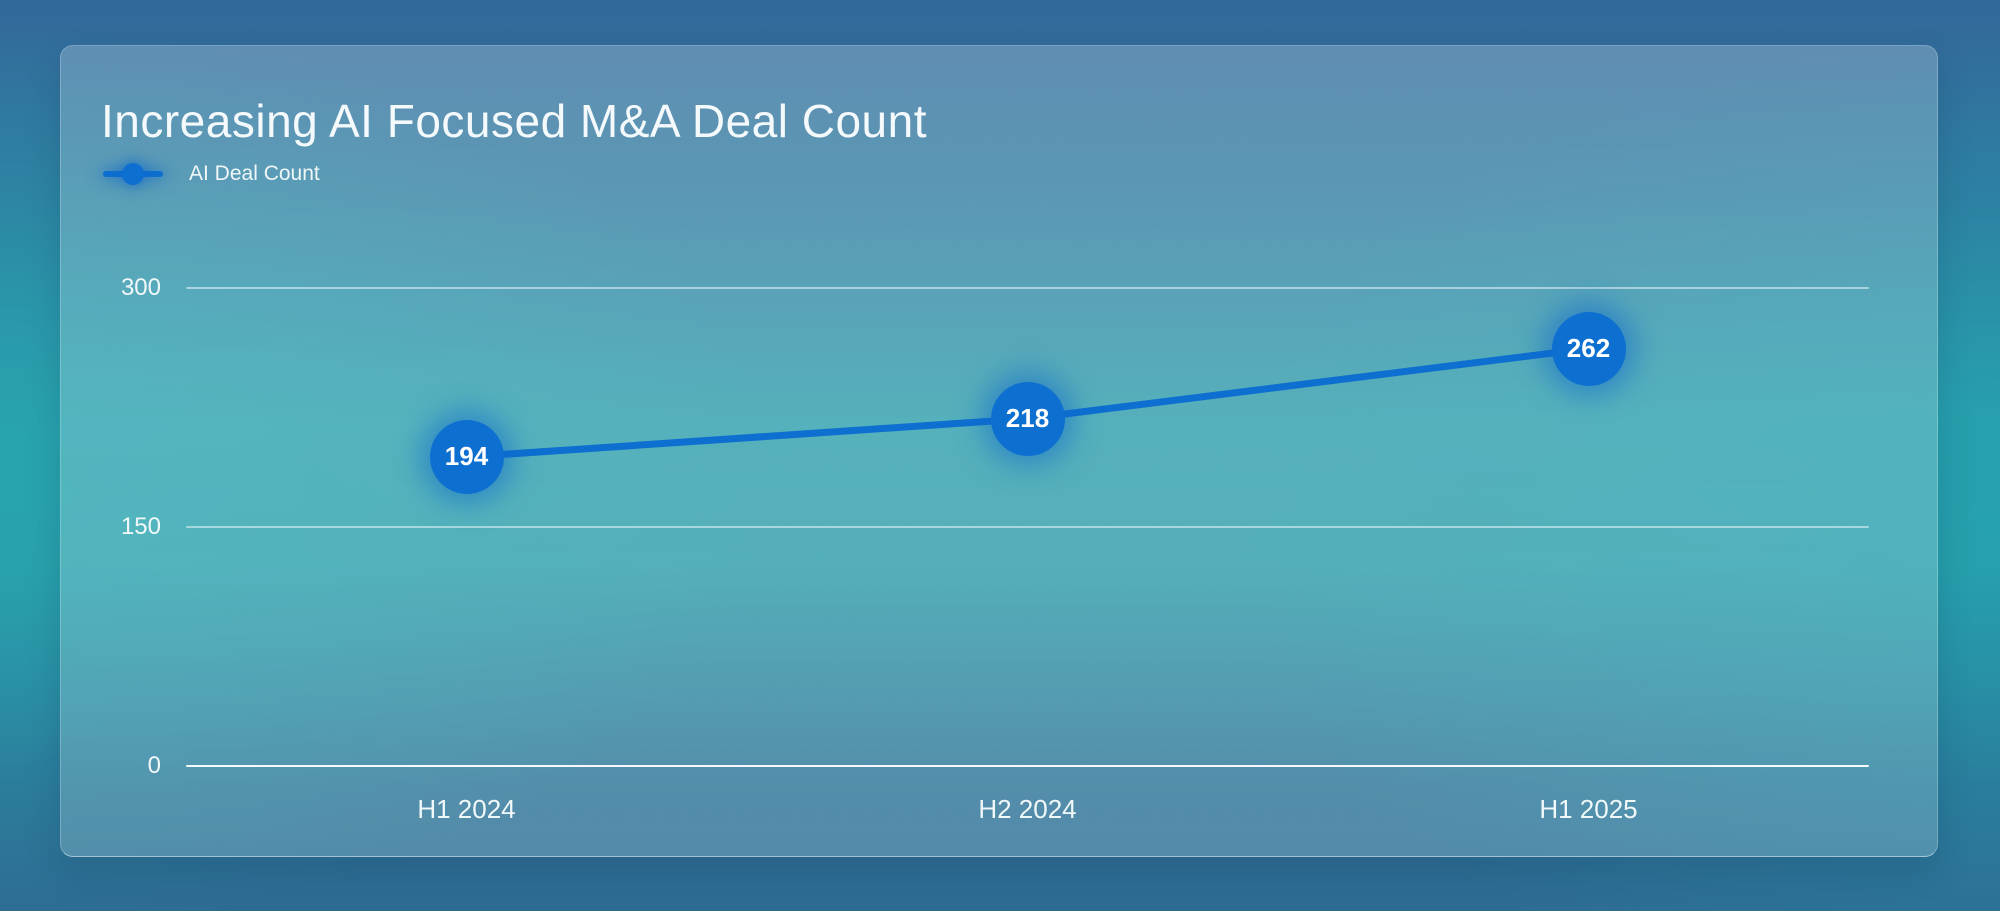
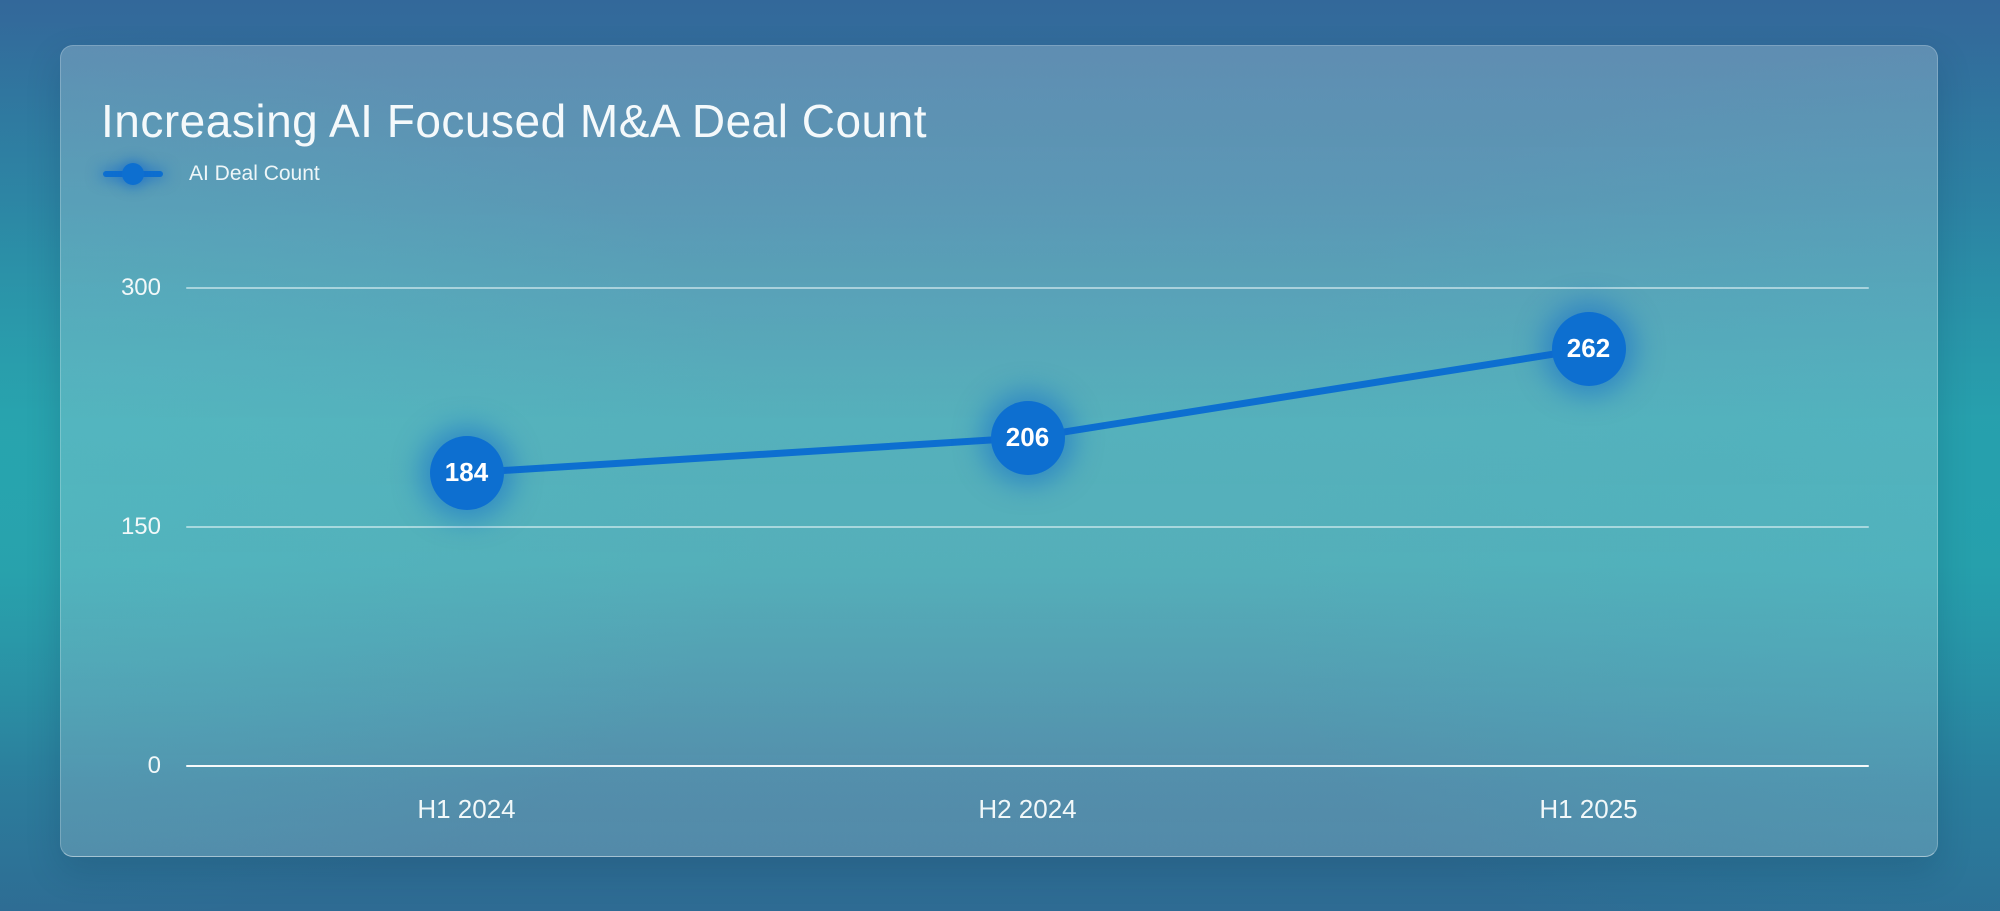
H1 2024: 194 -> 184
H2 2024: 218 -> 206
